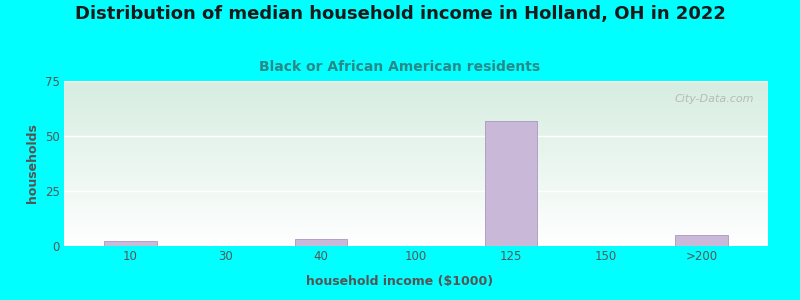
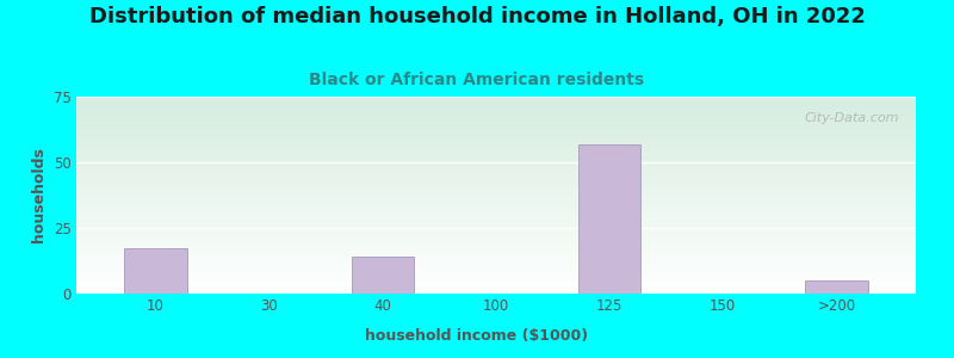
10: 2.5 -> 17.5
40: 3.0 -> 14.0
